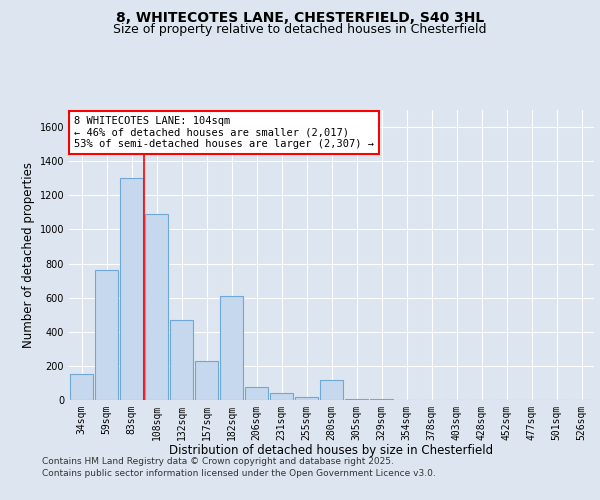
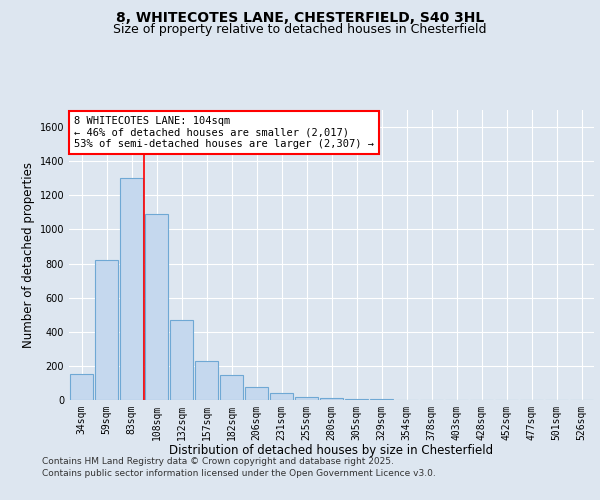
59sqm: 760 -> 820
182sqm: 610 -> 150
280sqm: 120 -> 10
